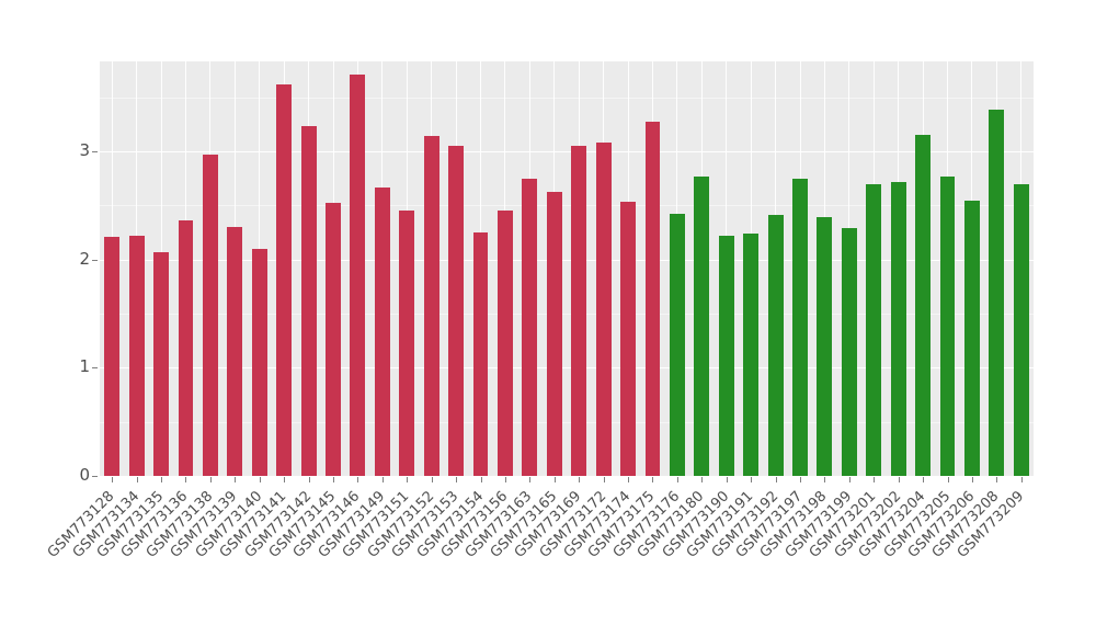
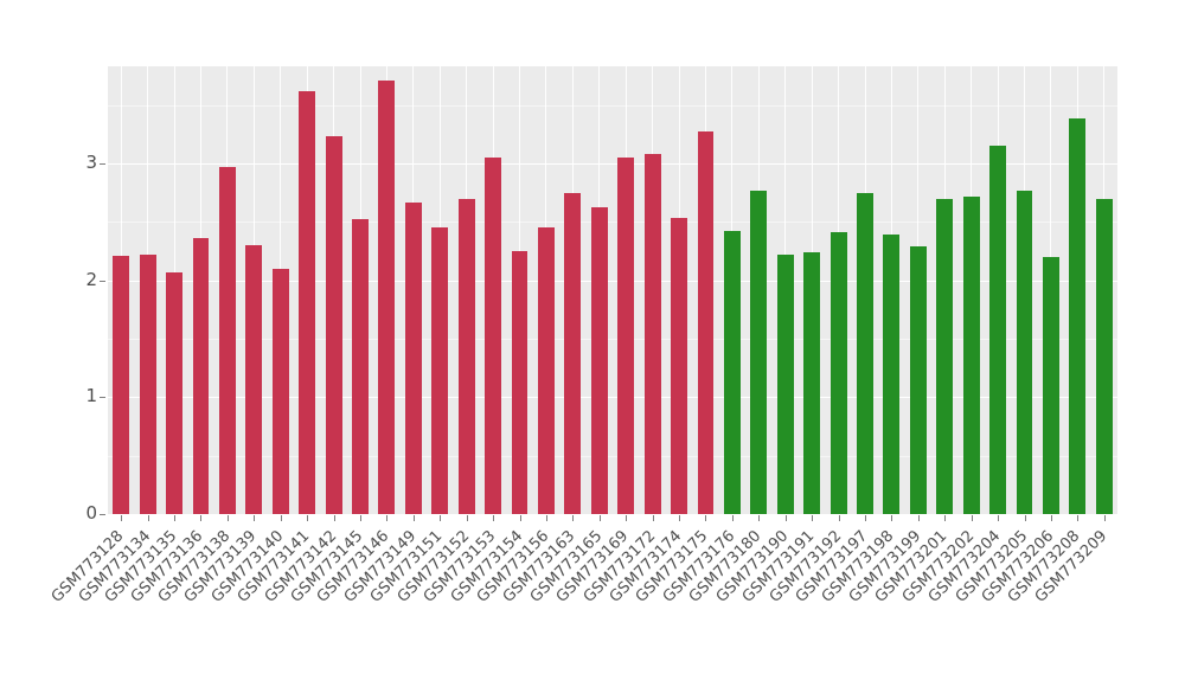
GSM773152: 3.1 -> 2.7
GSM773206: 2.5 -> 2.2
